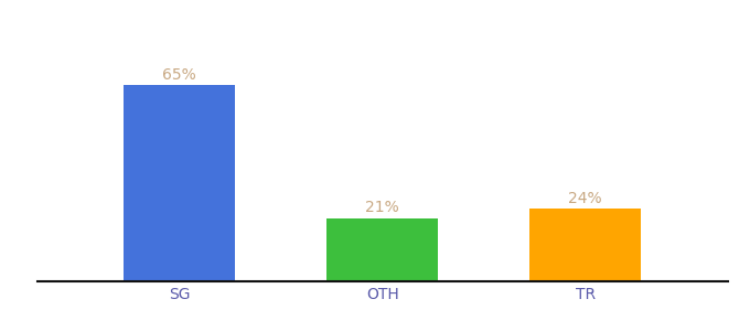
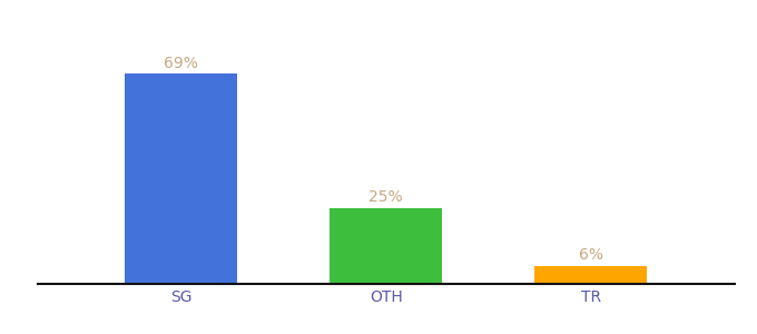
SG: 65% -> 69%
OTH: 21% -> 25%
TR: 24% -> 6%
